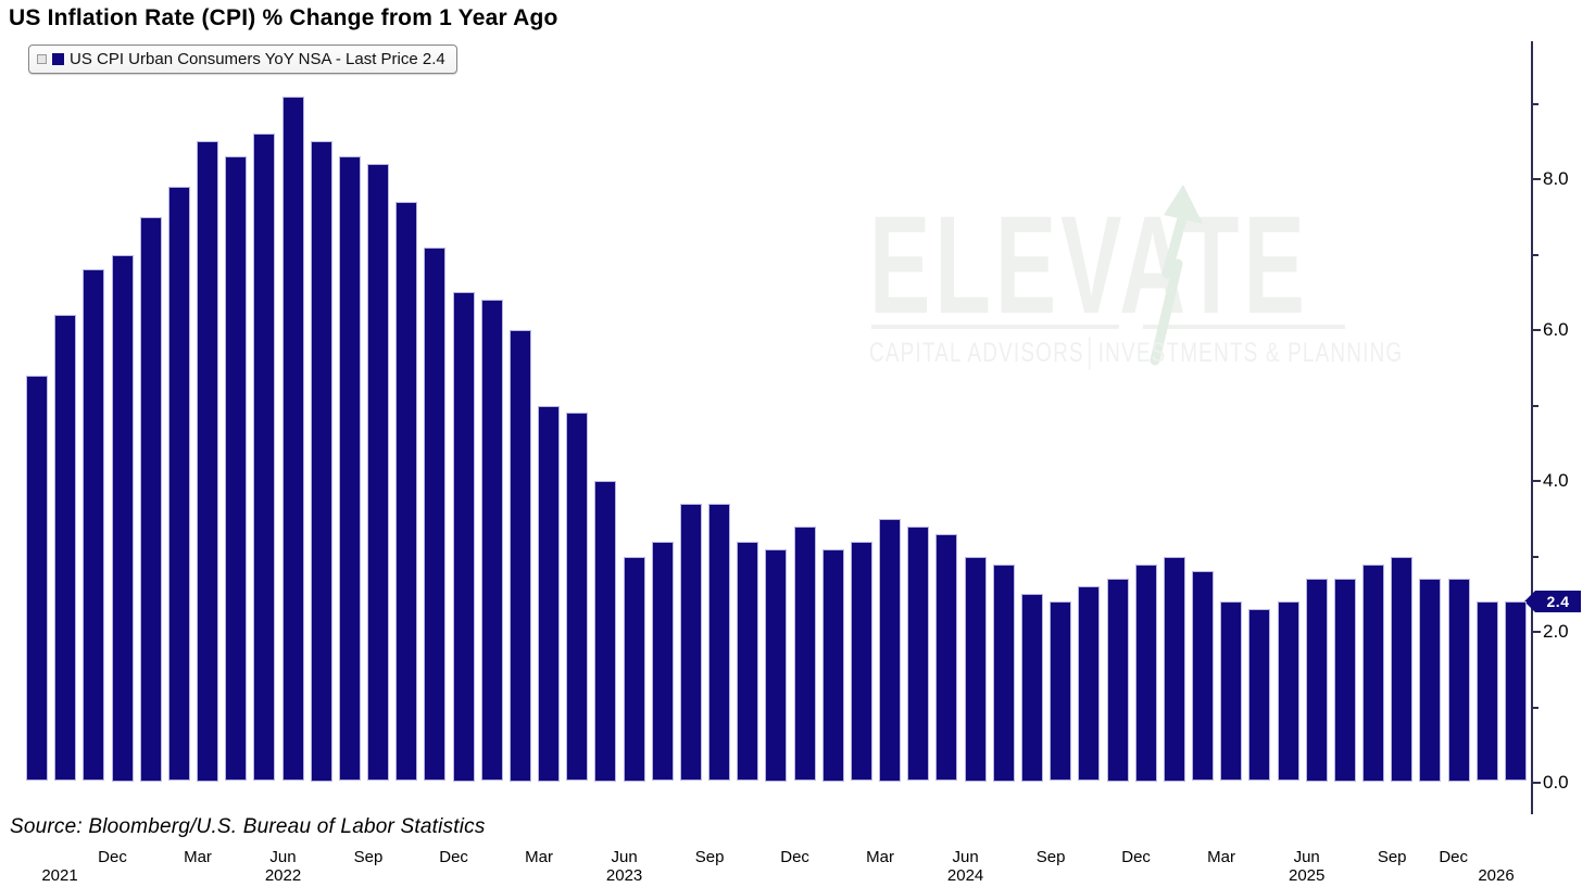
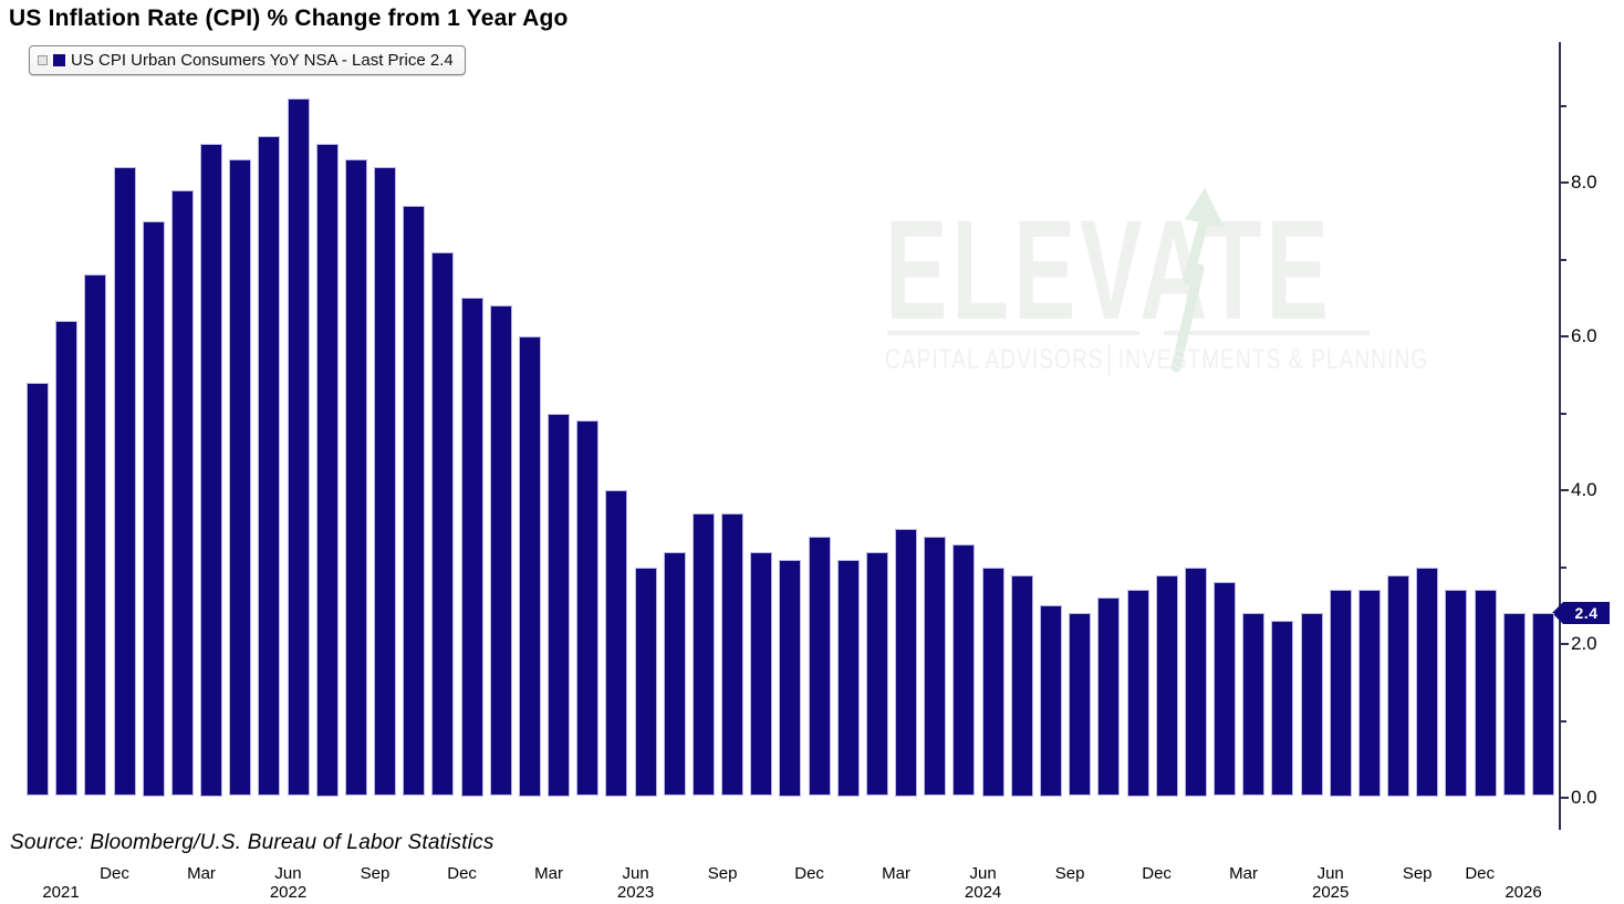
Dec 2021: 7.0 -> 8.2
